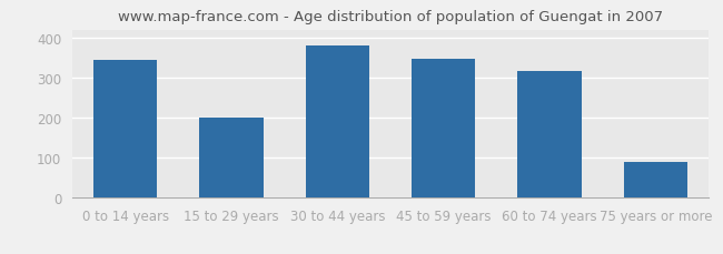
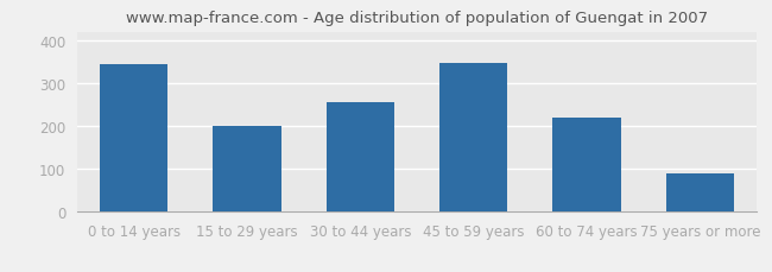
30 to 44 years: 380 -> 255
60 to 74 years: 317 -> 220
